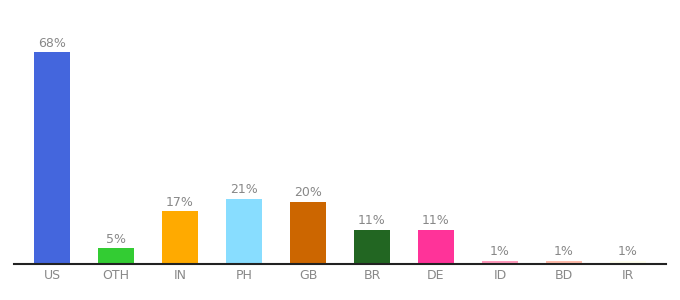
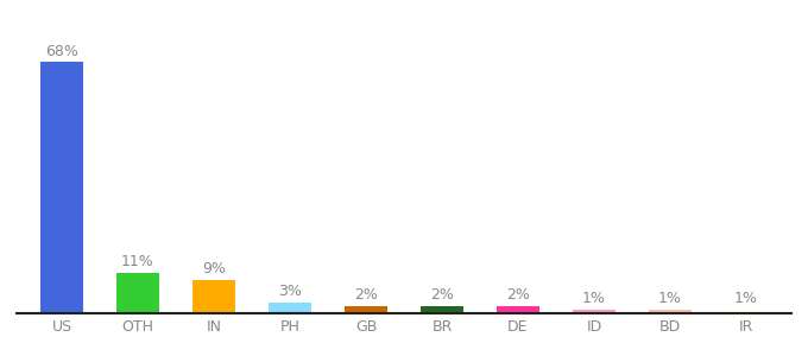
OTH: 5% -> 11%
IN: 17% -> 9%
PH: 21% -> 3%
GB: 20% -> 2%
BR: 11% -> 2%
DE: 11% -> 2%
